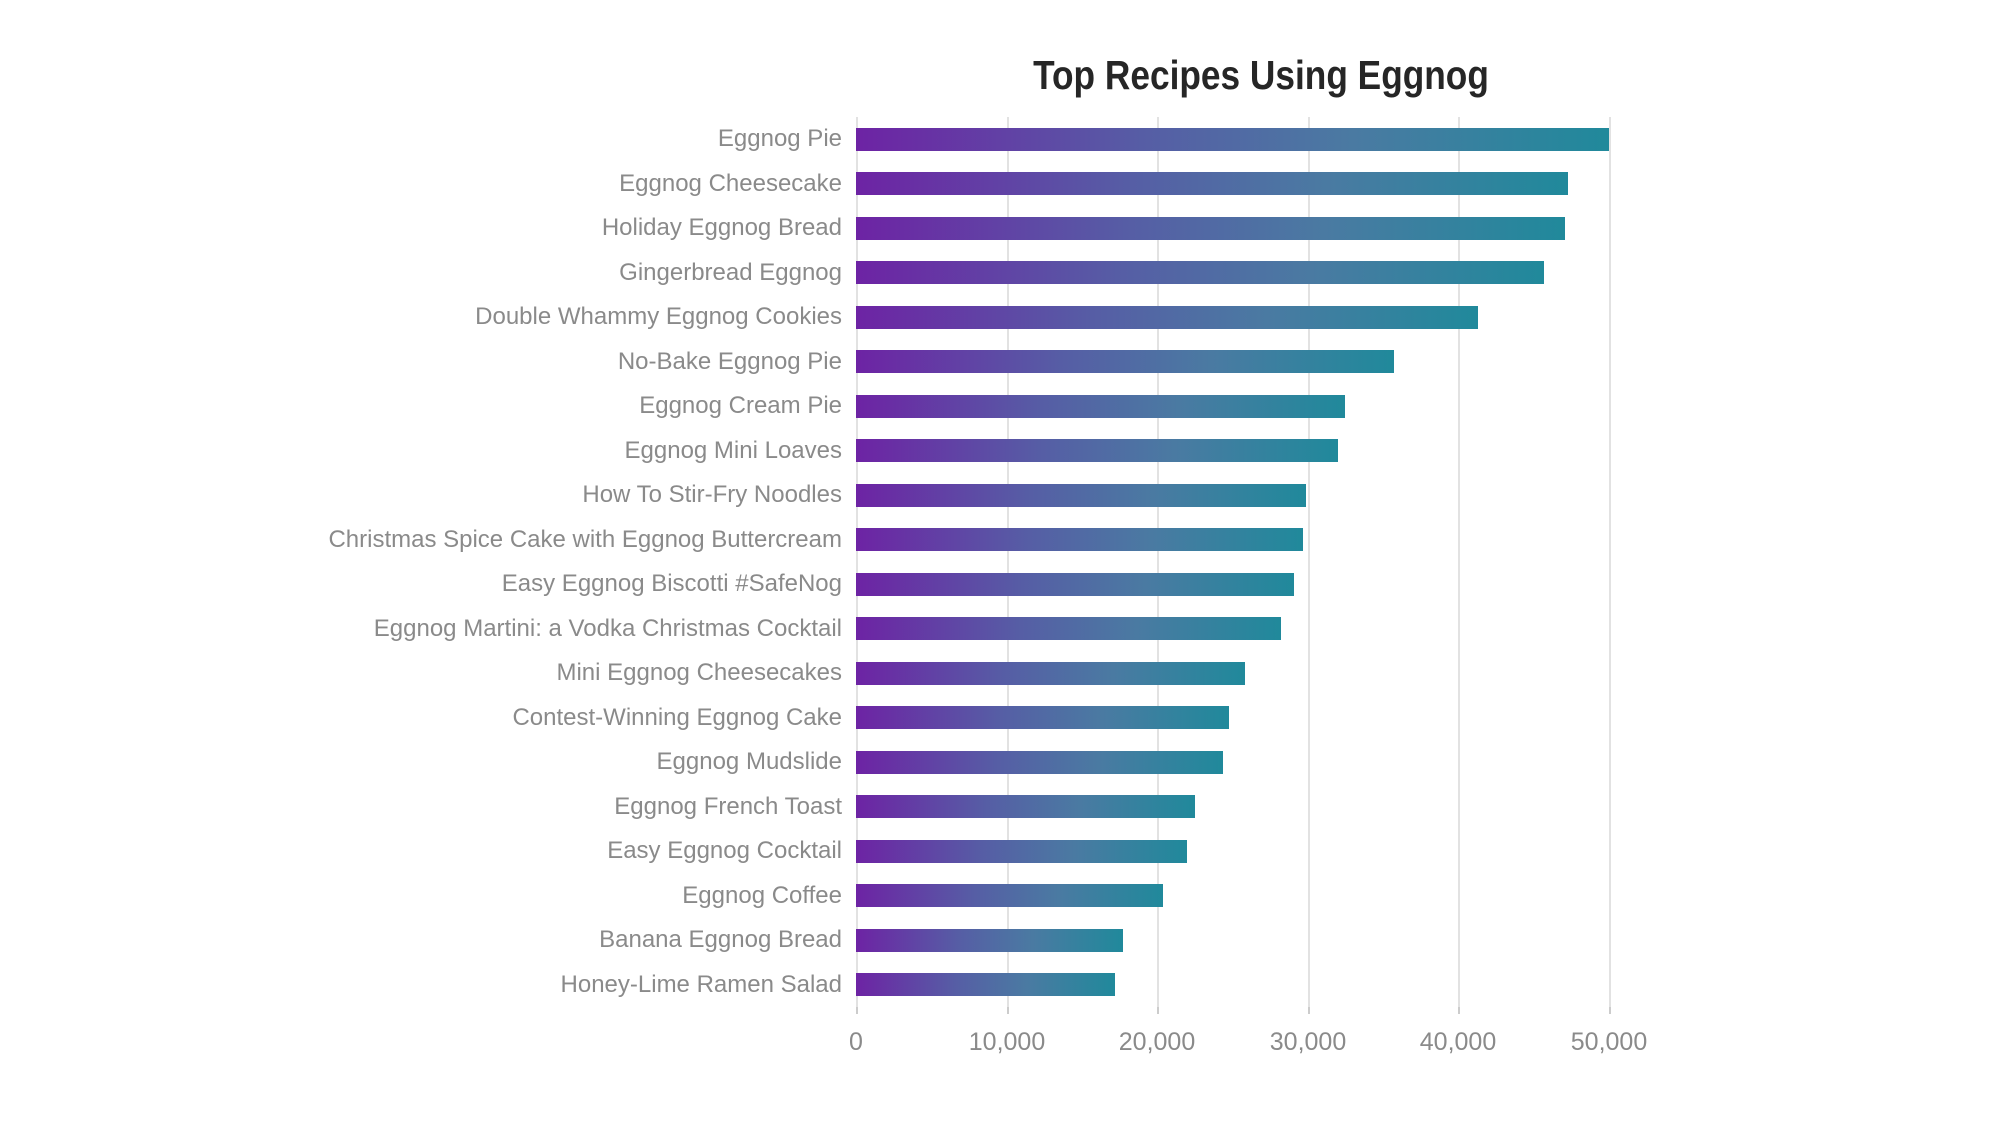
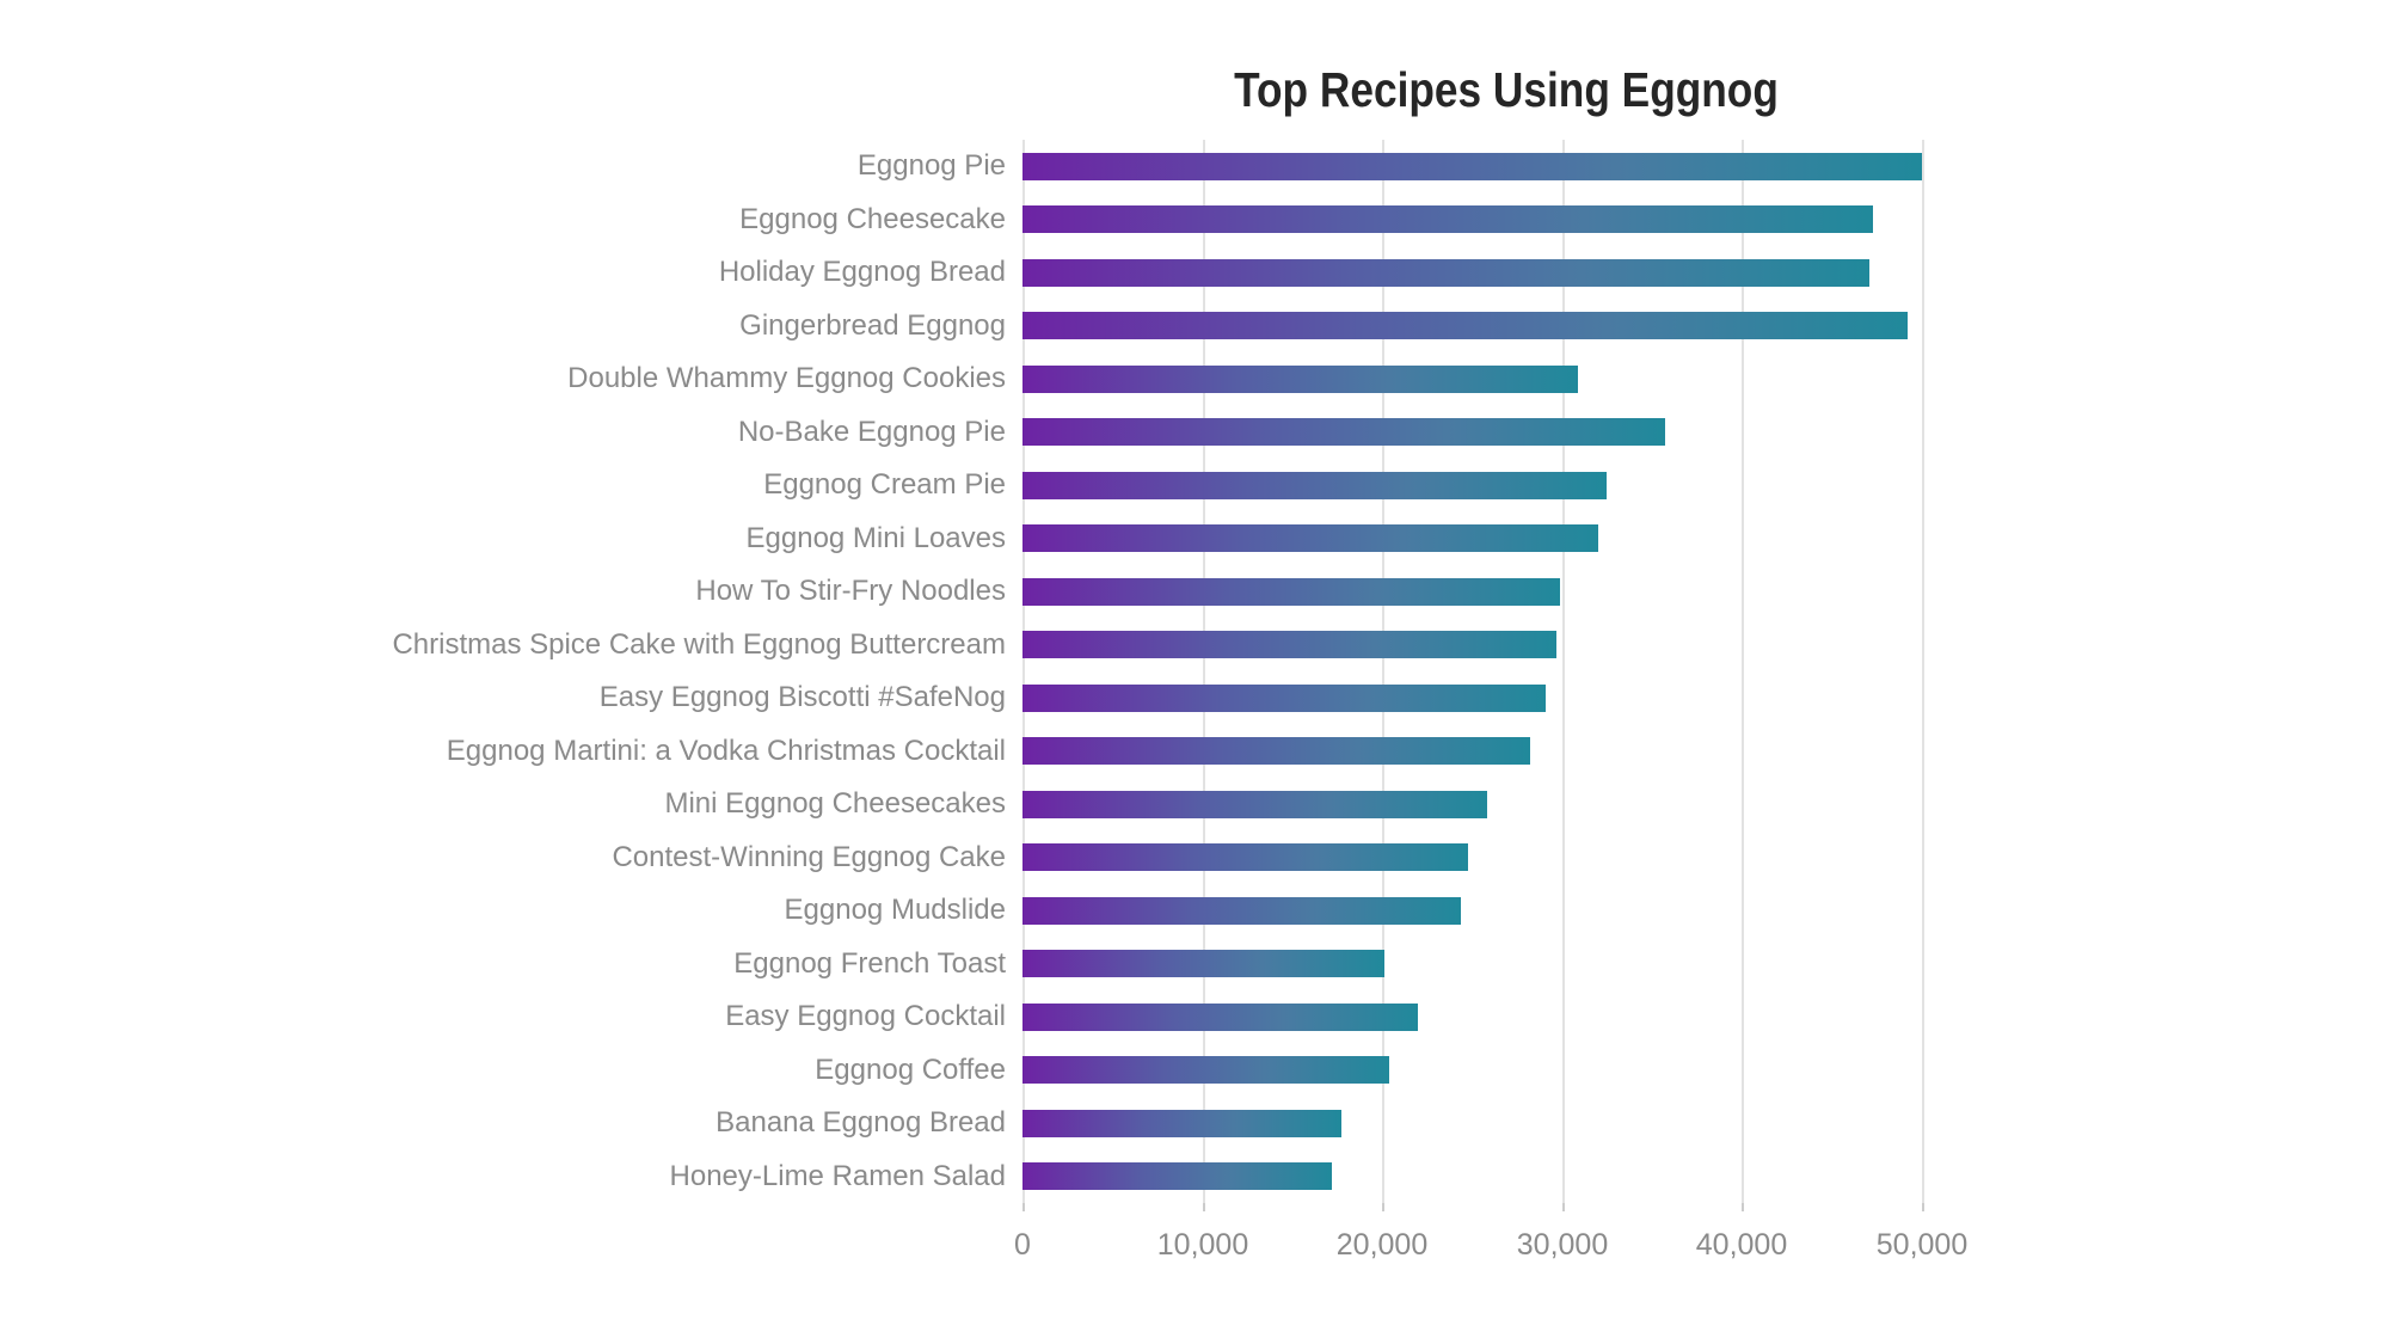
Gingerbread Eggnog: 45700 -> 49200
Double Whammy Eggnog Cookies: 41300 -> 30900
Eggnog French Toast: 22500 -> 20100
